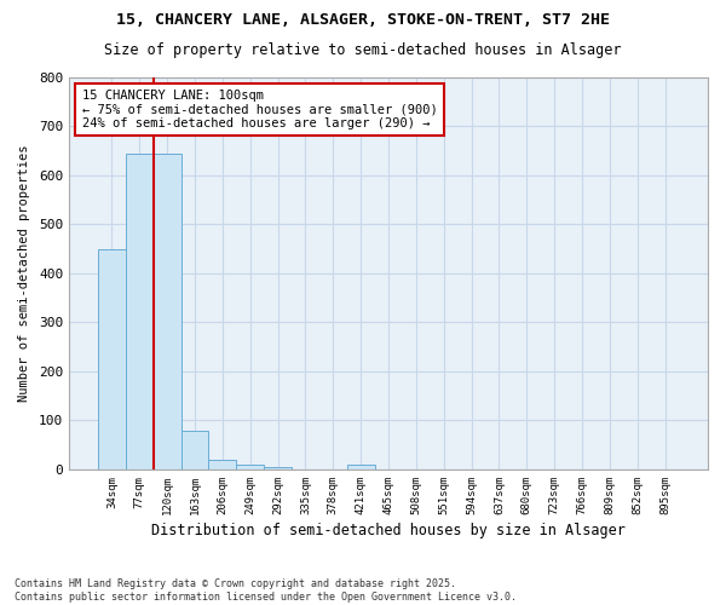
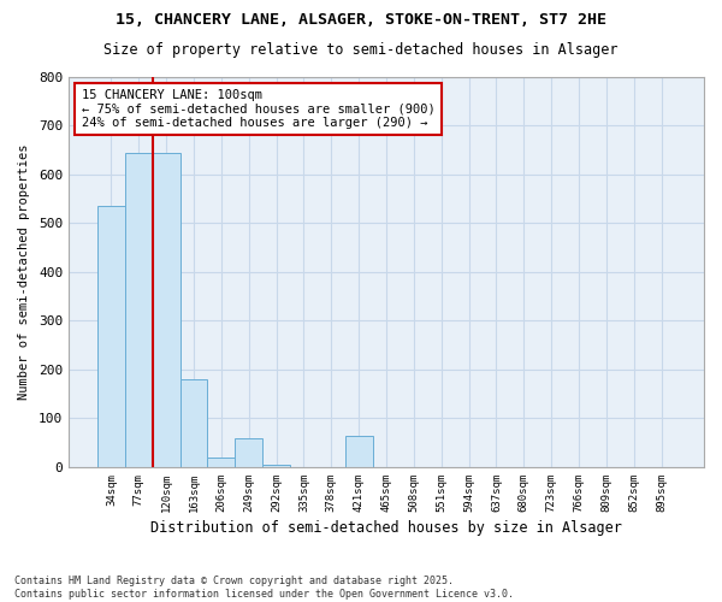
34sqm: 450 -> 535
163sqm: 80 -> 180
249sqm: 10 -> 60
421sqm: 10 -> 65
